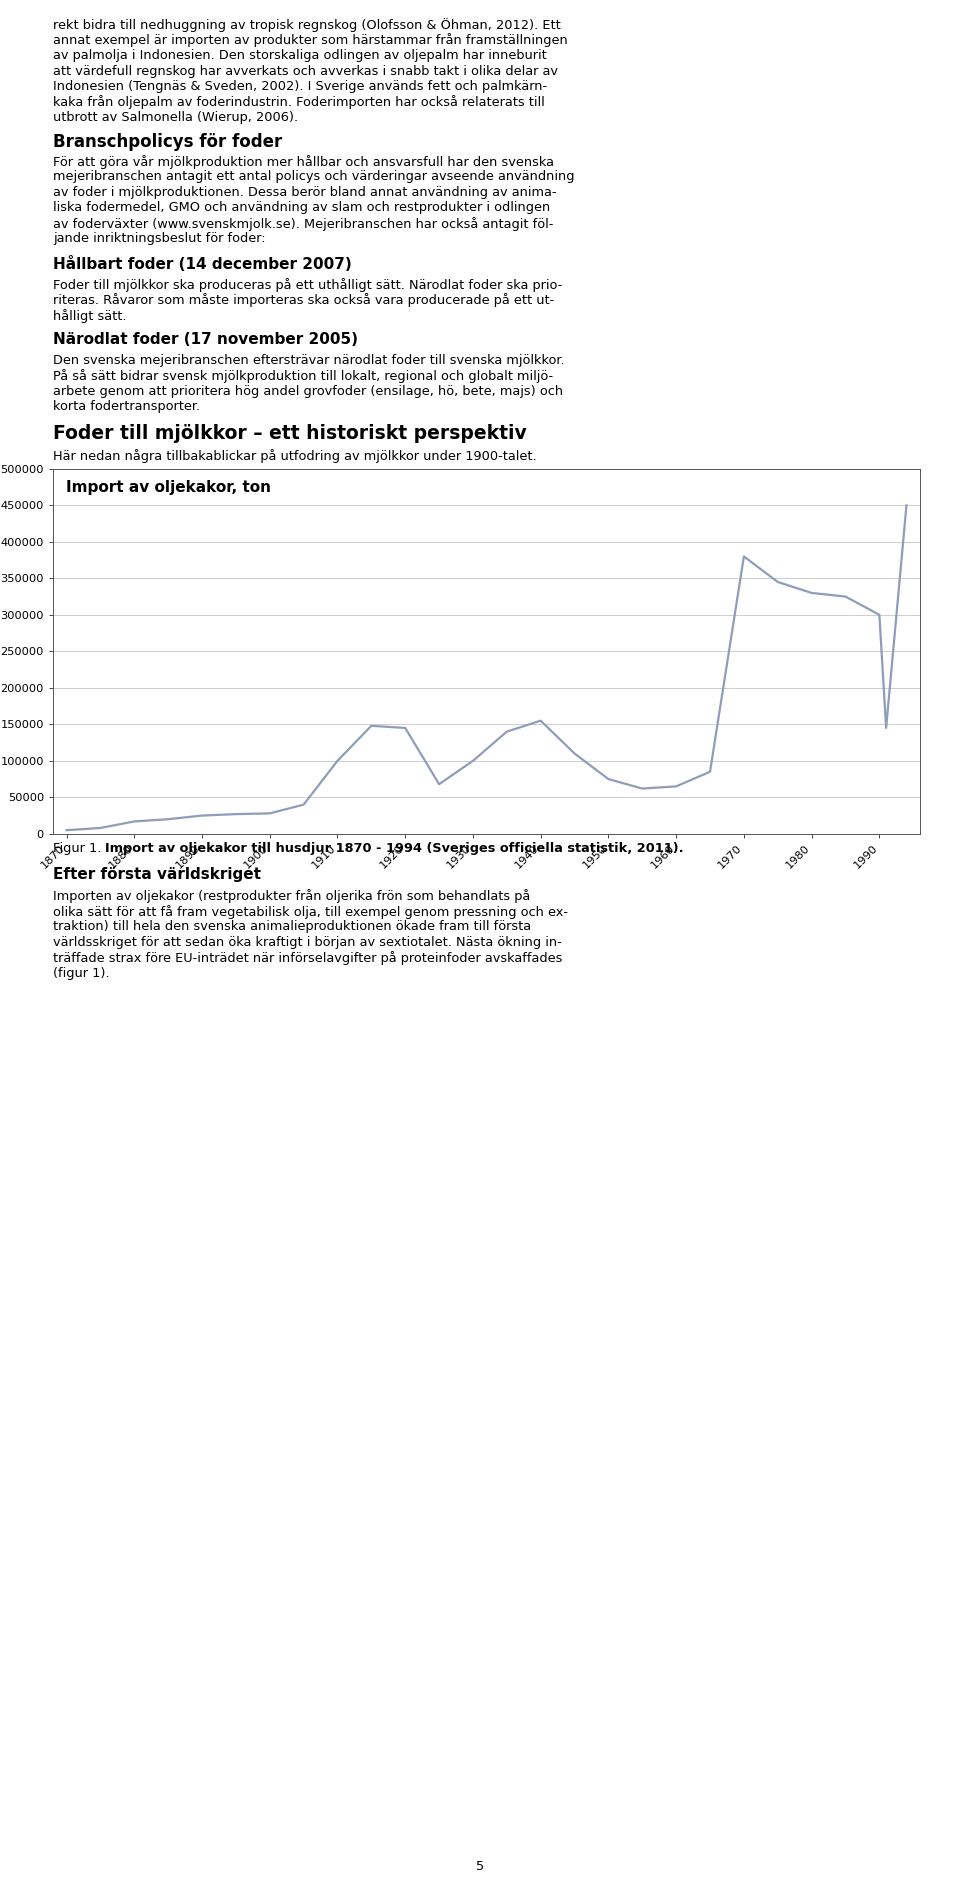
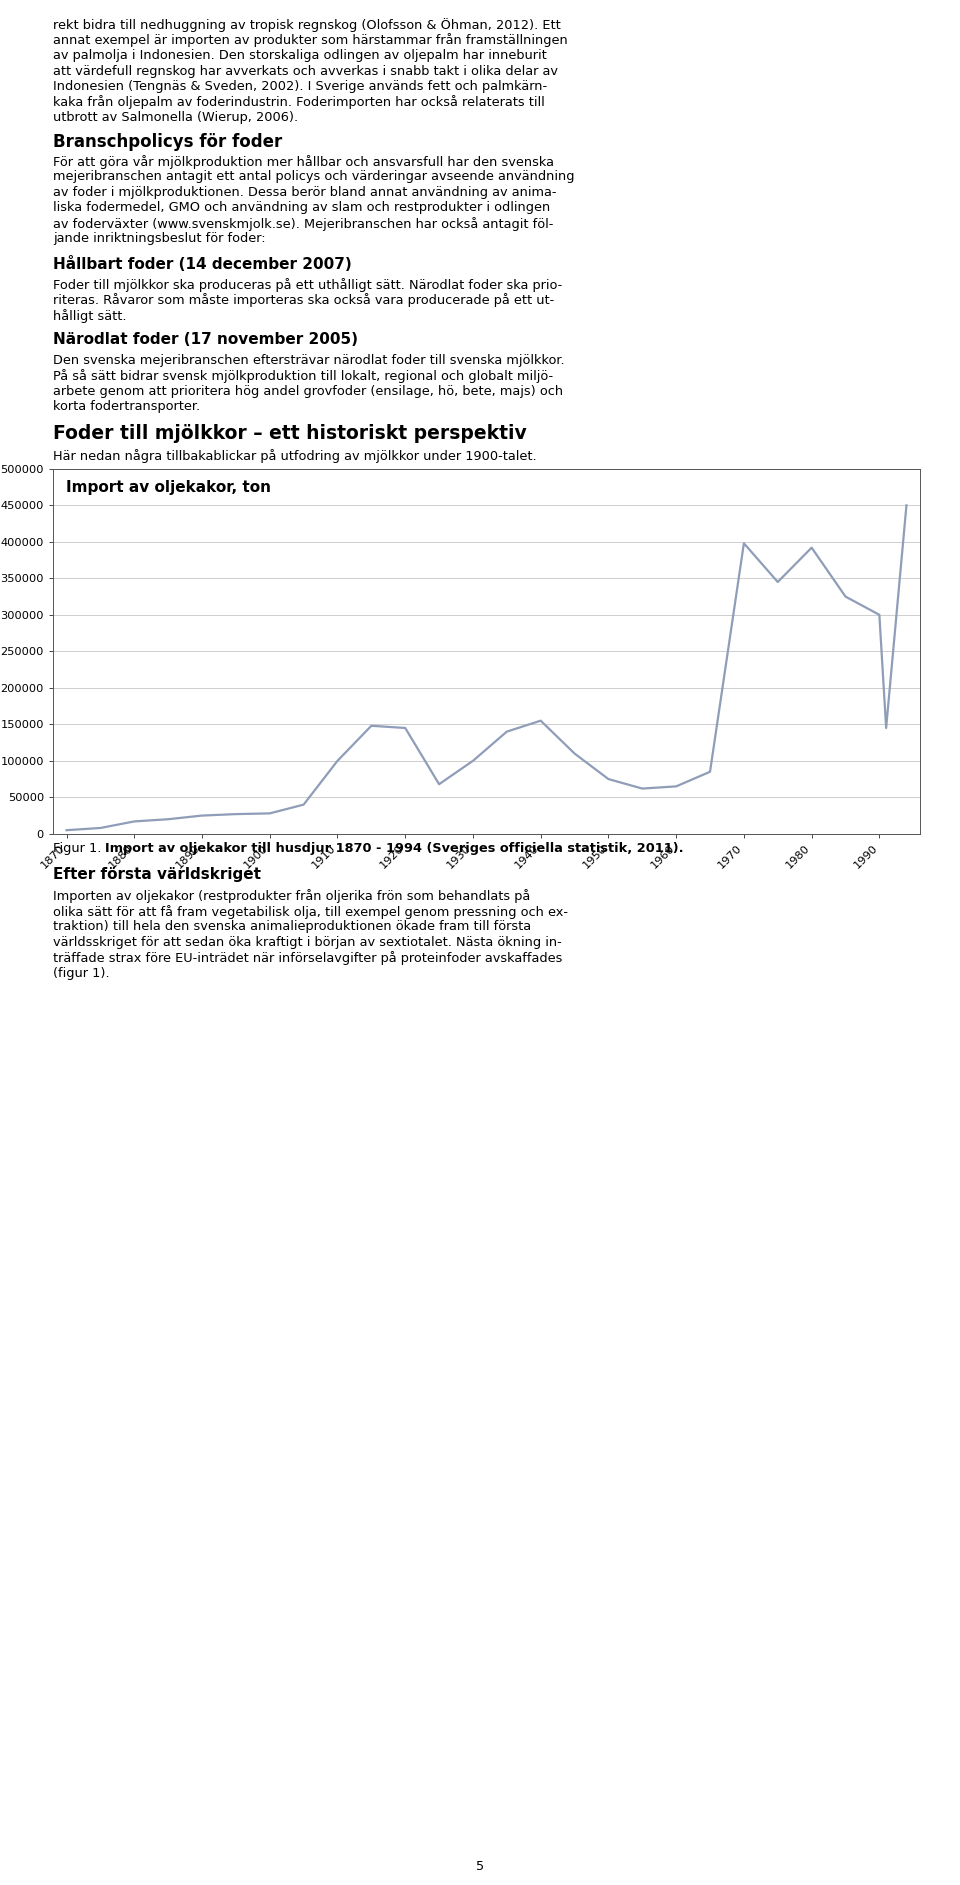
1970: 380000 -> 398000
1980: 330000 -> 392000
